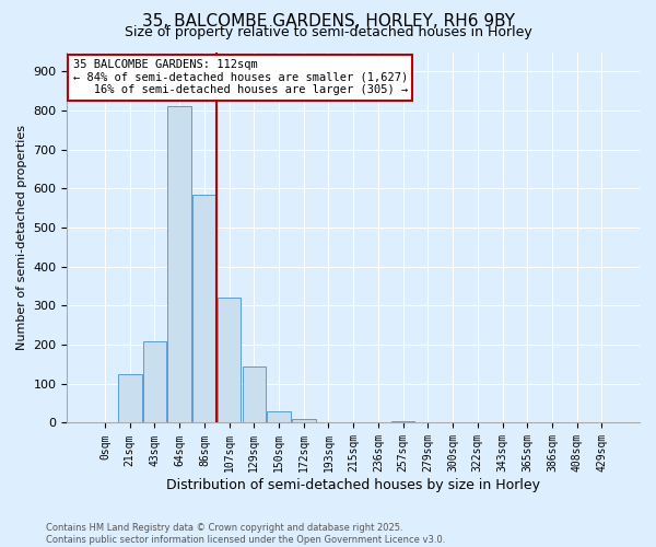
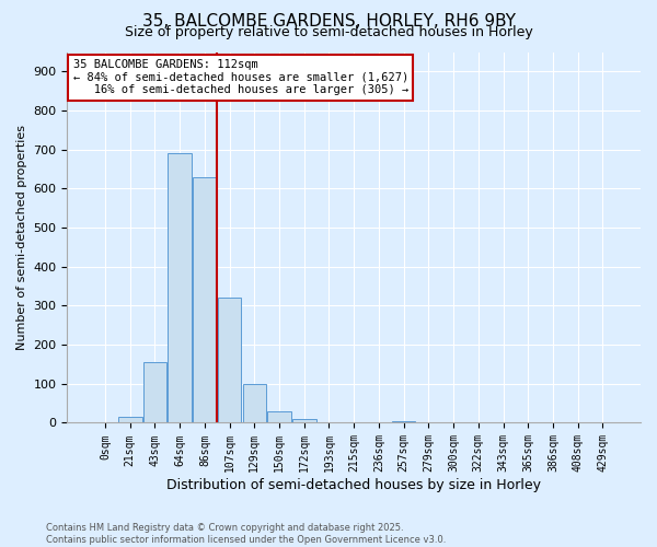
21sqm: 125 -> 15
43sqm: 210 -> 155
64sqm: 810 -> 690
86sqm: 585 -> 630
129sqm: 145 -> 100
